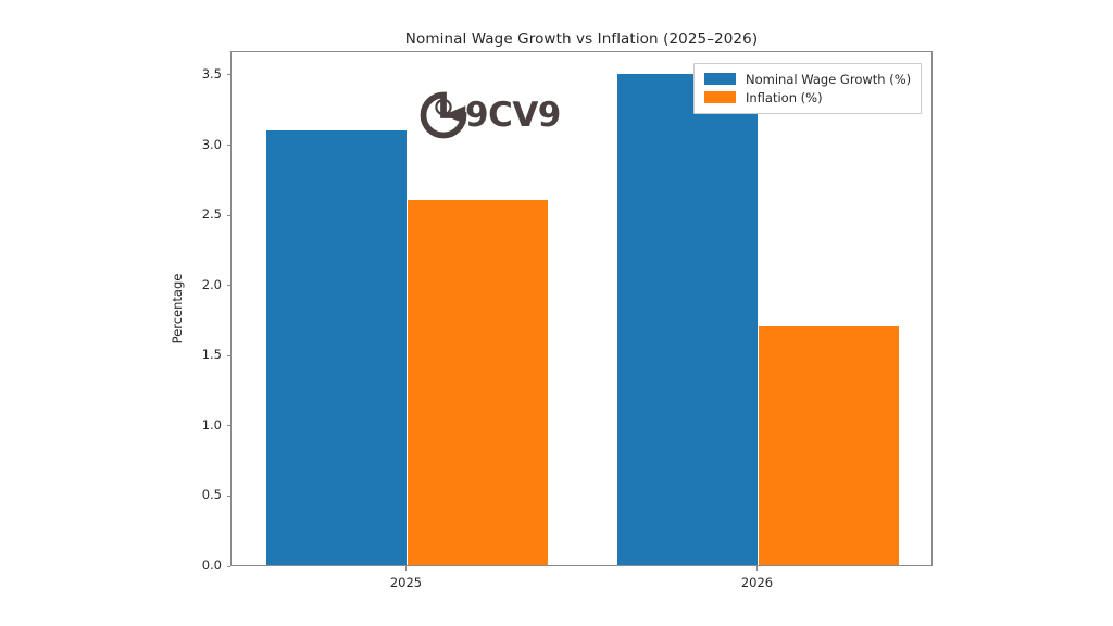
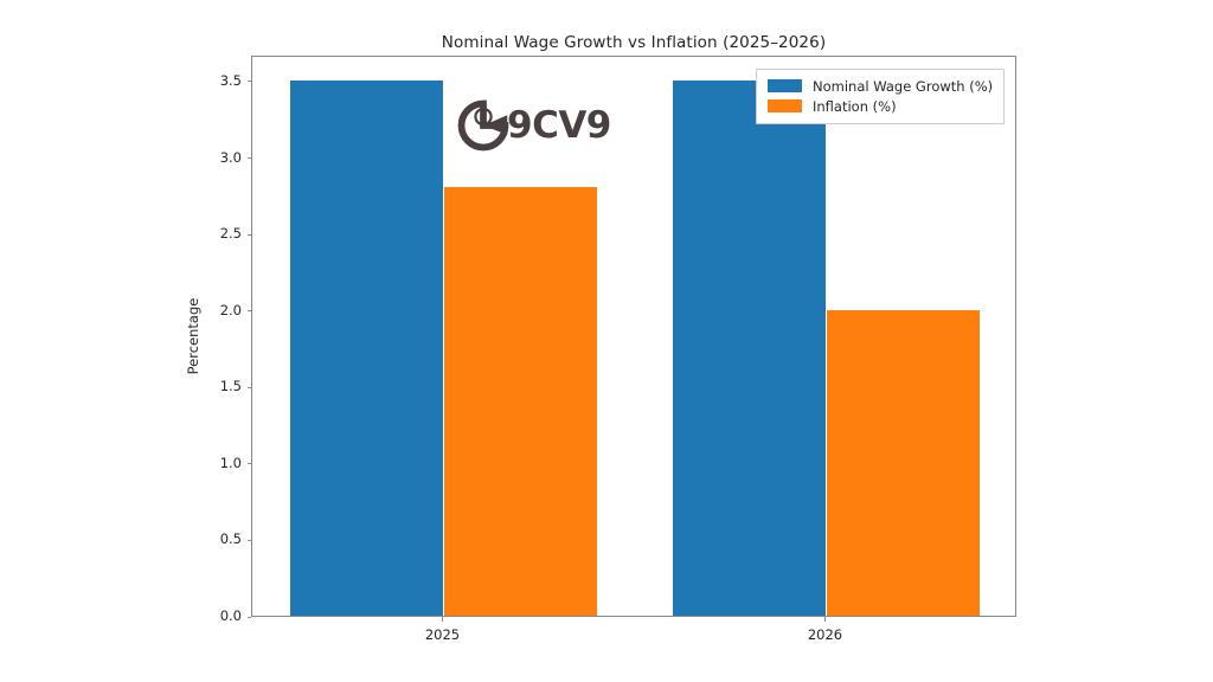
Nominal Wage Growth (%)/2025: 3.1 -> 3.5
Inflation (%)/2025: 2.6 -> 2.8
Inflation (%)/2026: 1.7 -> 2.0
